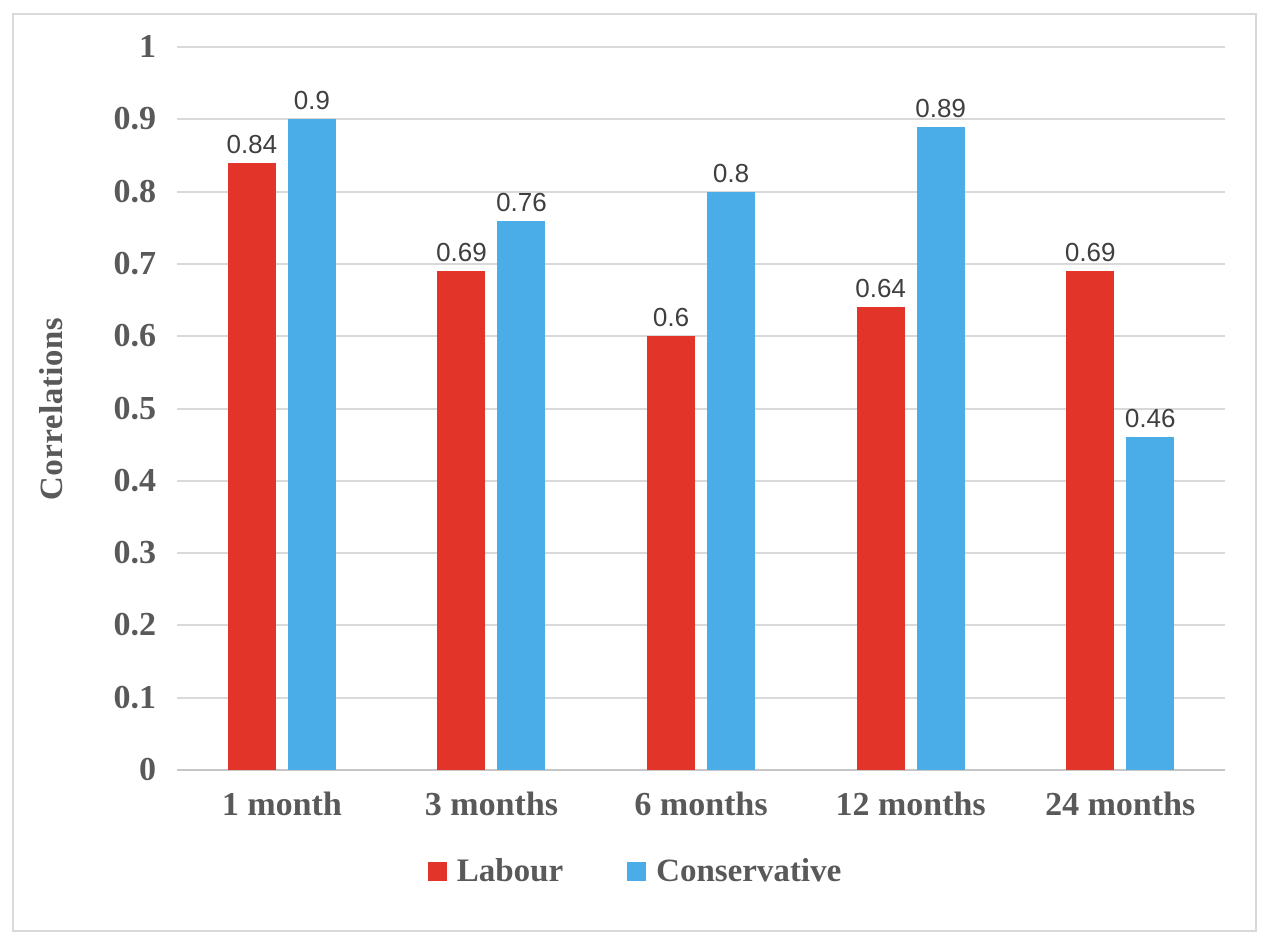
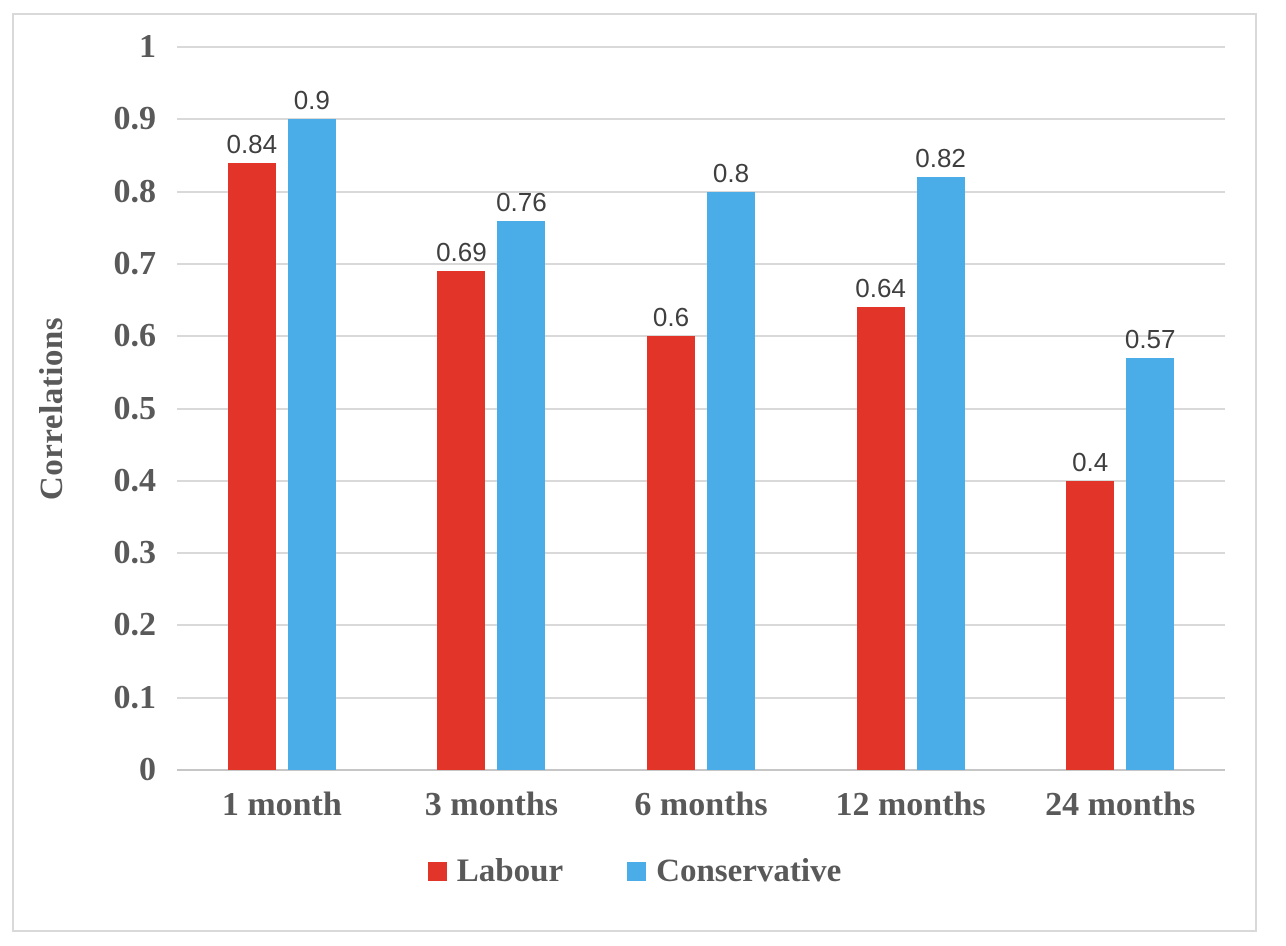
Conservative/12 months: 0.89 -> 0.82
Labour/24 months: 0.69 -> 0.4
Conservative/24 months: 0.46 -> 0.57
